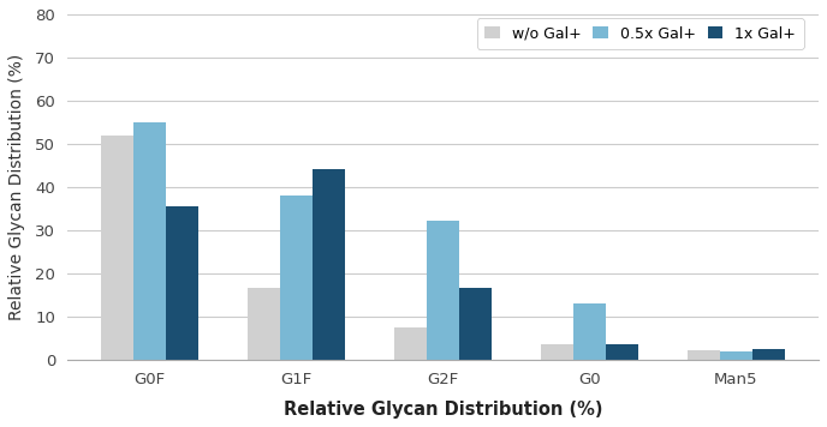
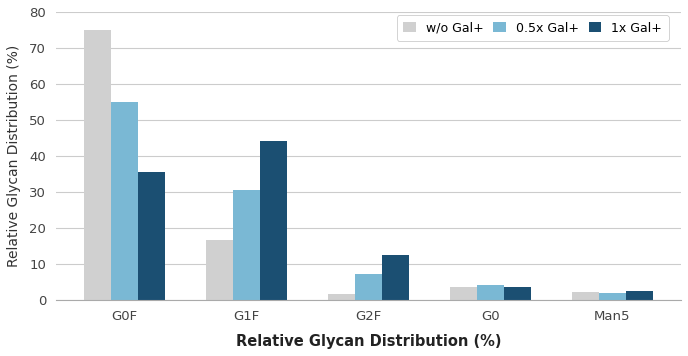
w/o Gal+/G0F: 52.0 -> 75.0
0.5x Gal+/G1F: 38.0 -> 30.5
w/o Gal+/G2F: 7.5 -> 1.5
0.5x Gal+/G2F: 32.0 -> 7.0
1x Gal+/G2F: 16.5 -> 12.5
0.5x Gal+/G0: 13.0 -> 4.0
